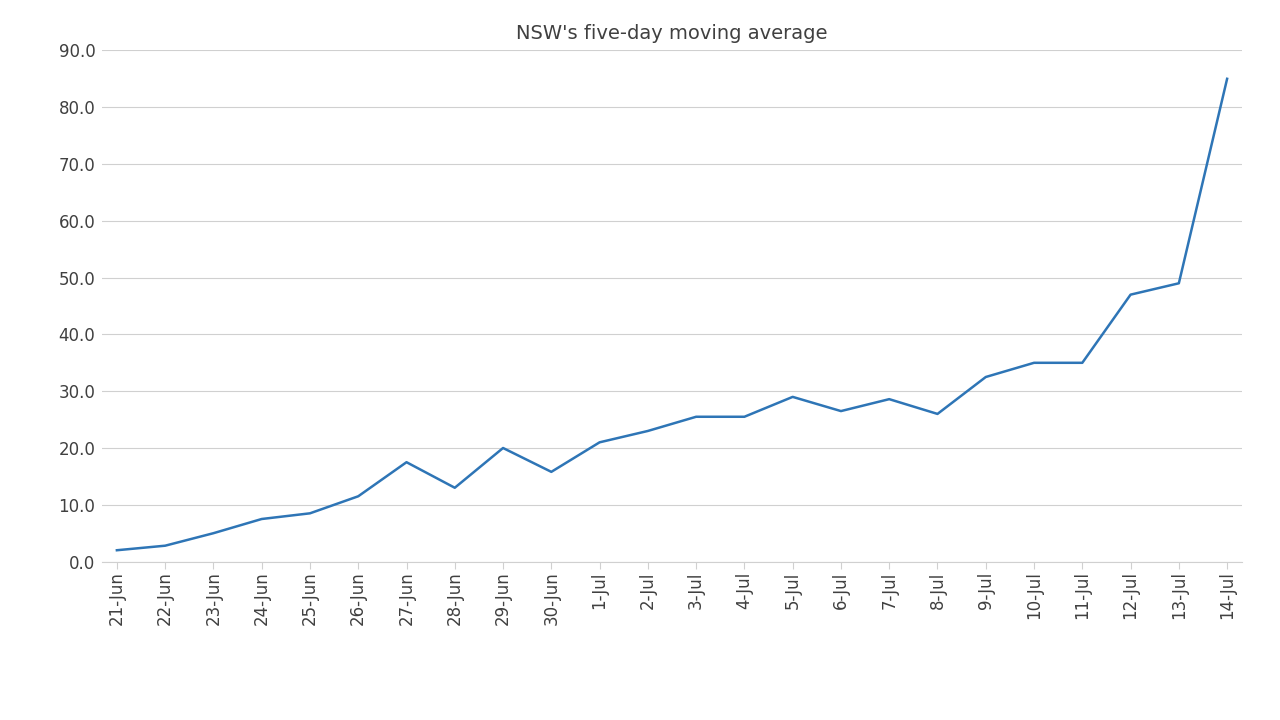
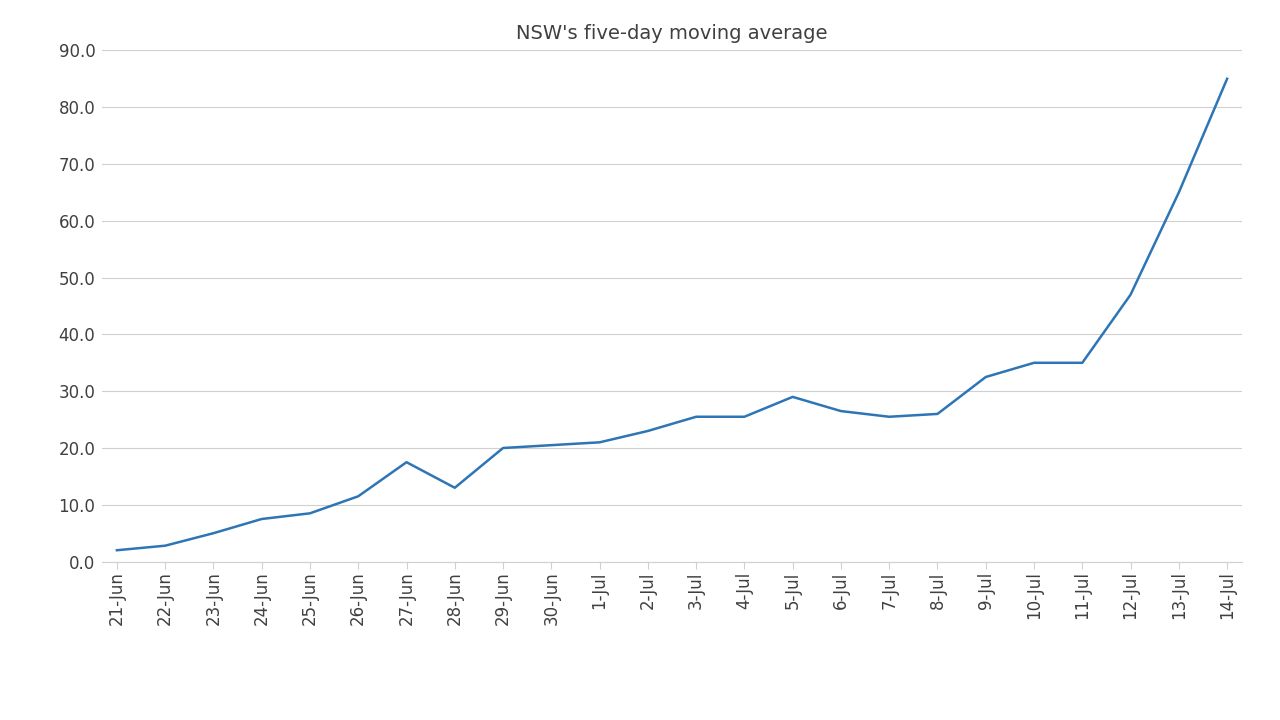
30-Jun: 15.8 -> 20.5
7-Jul: 28.6 -> 25.5
13-Jul: 49.0 -> 65.0
